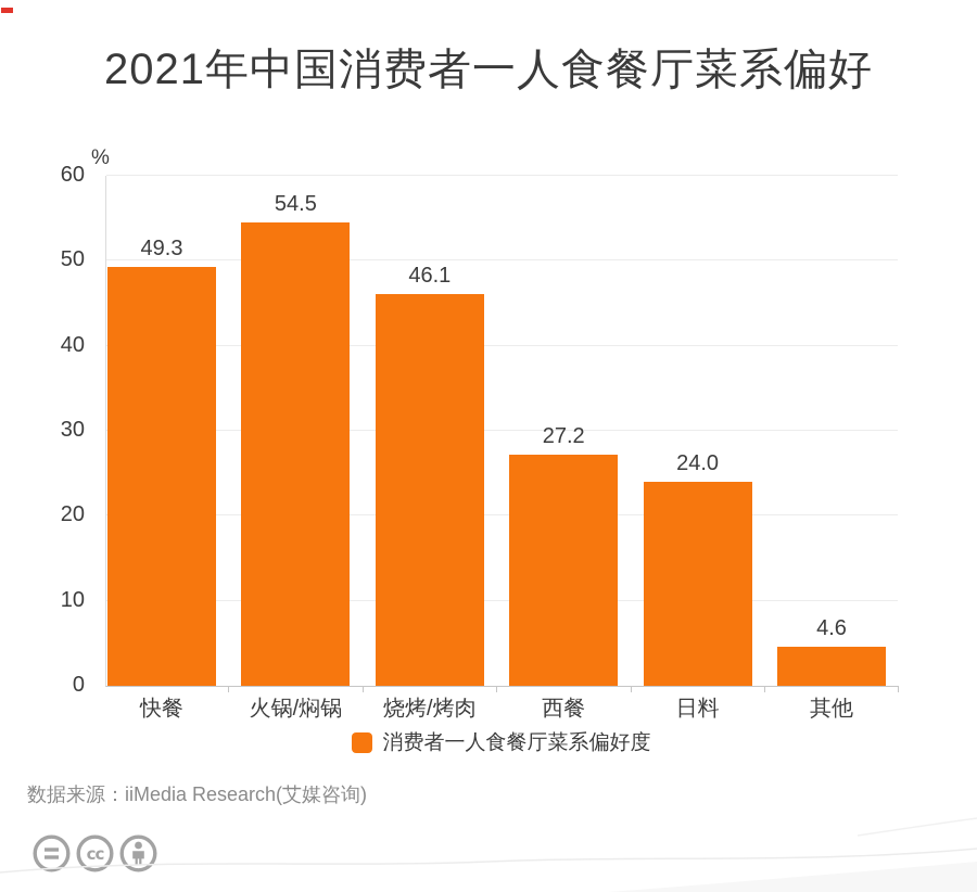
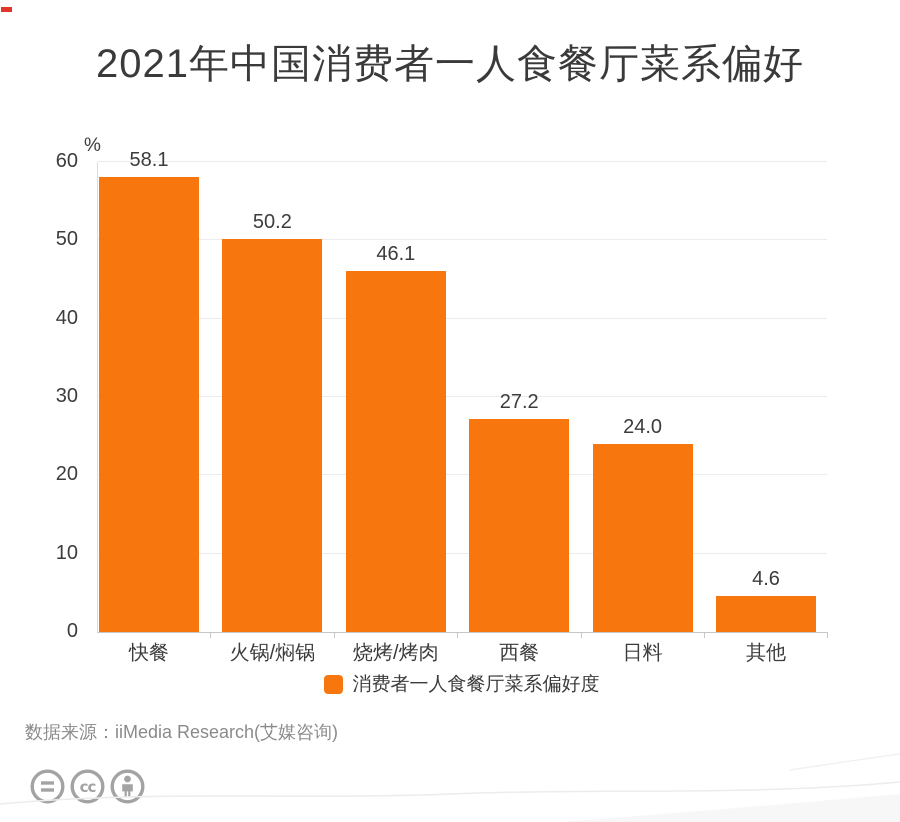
快餐: 49.3 -> 58.1
火锅/焖锅: 54.5 -> 50.2
